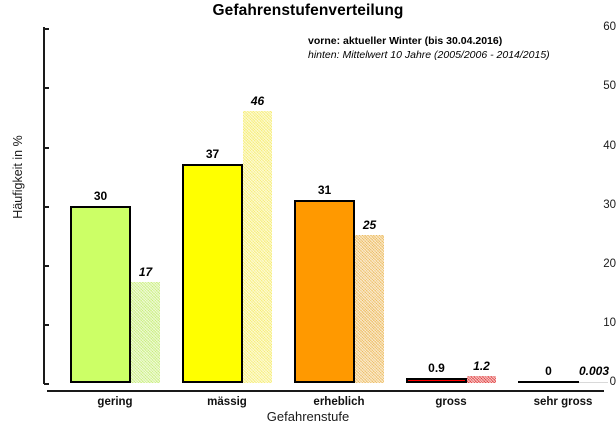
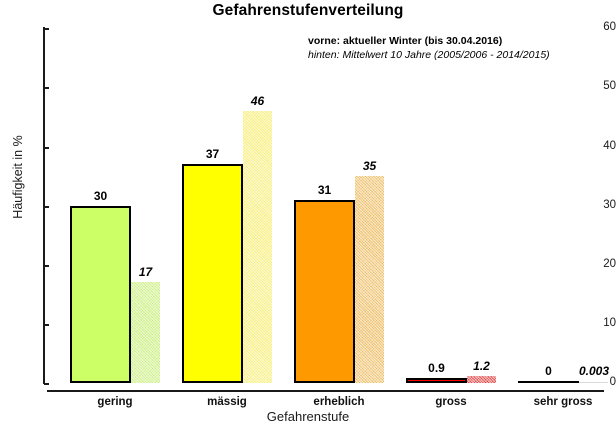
hinten: Mittelwert 10 Jahre (2005/2006 - 2014/2015)/erheblich: 25 -> 35
